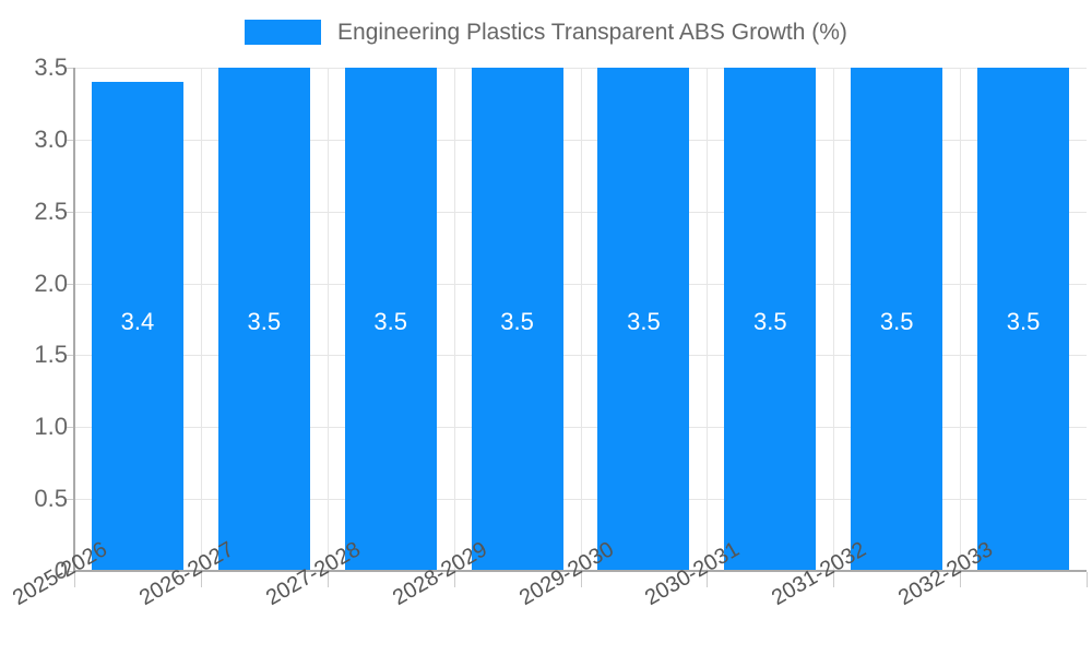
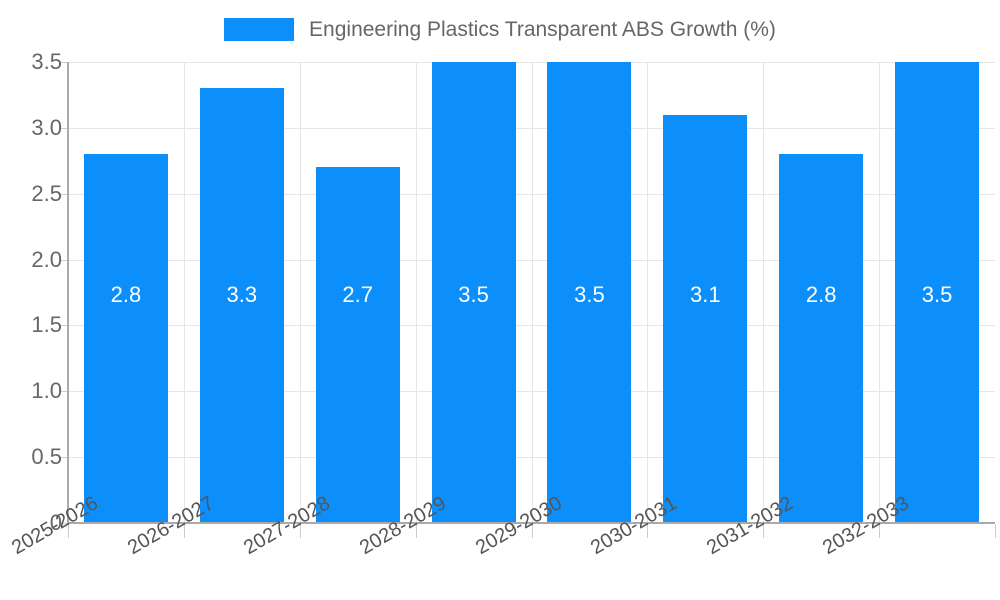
2025-2026: 3.4 -> 2.8
2026-2027: 3.5 -> 3.3
2027-2028: 3.5 -> 2.7
2030-2031: 3.5 -> 3.1
2031-2032: 3.5 -> 2.8
